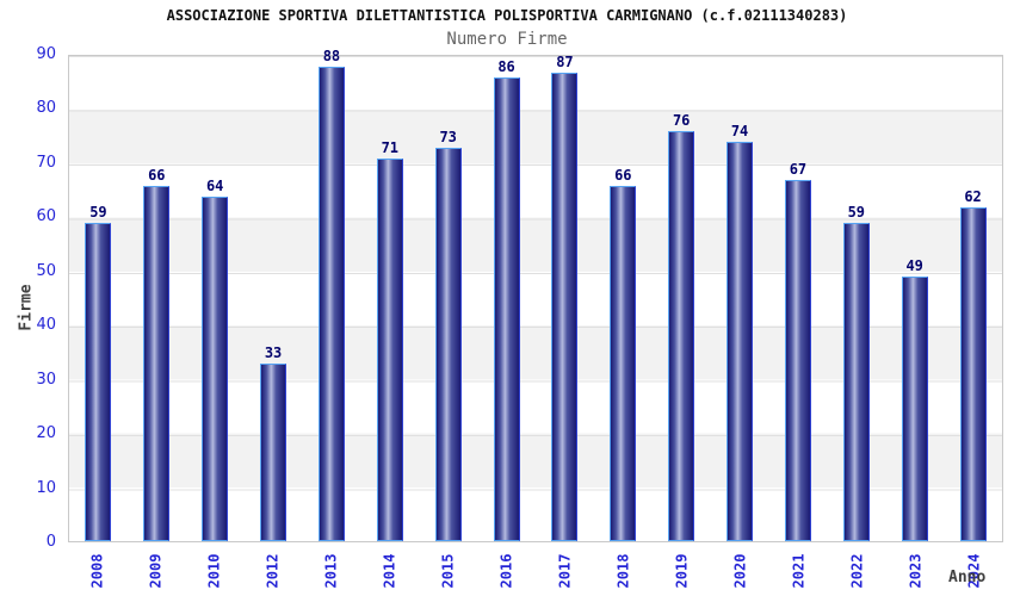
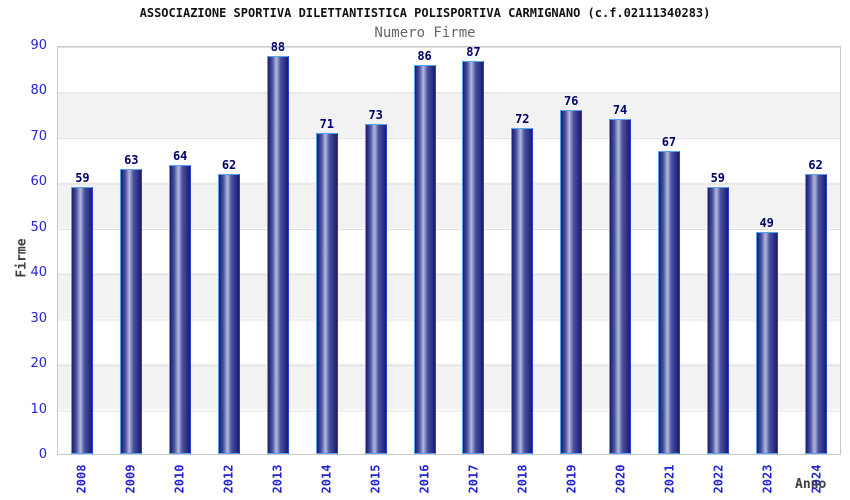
2009: 66 -> 63
2012: 33 -> 62
2018: 66 -> 72
